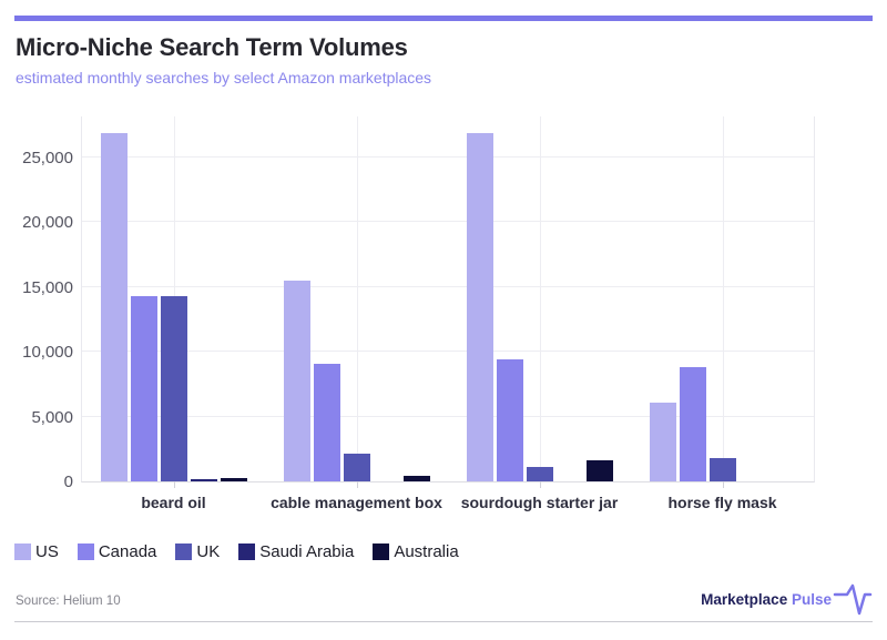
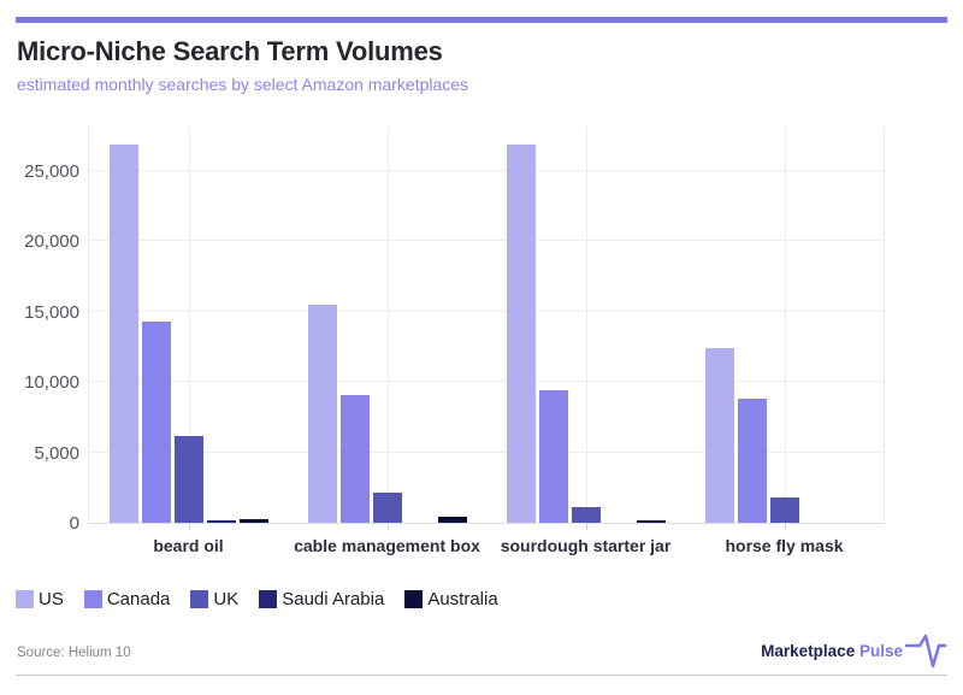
UK/beard oil: 14300 -> 6200
Australia/sourdough starter jar: 1600 -> 200
US/horse fly mask: 6100 -> 12400
